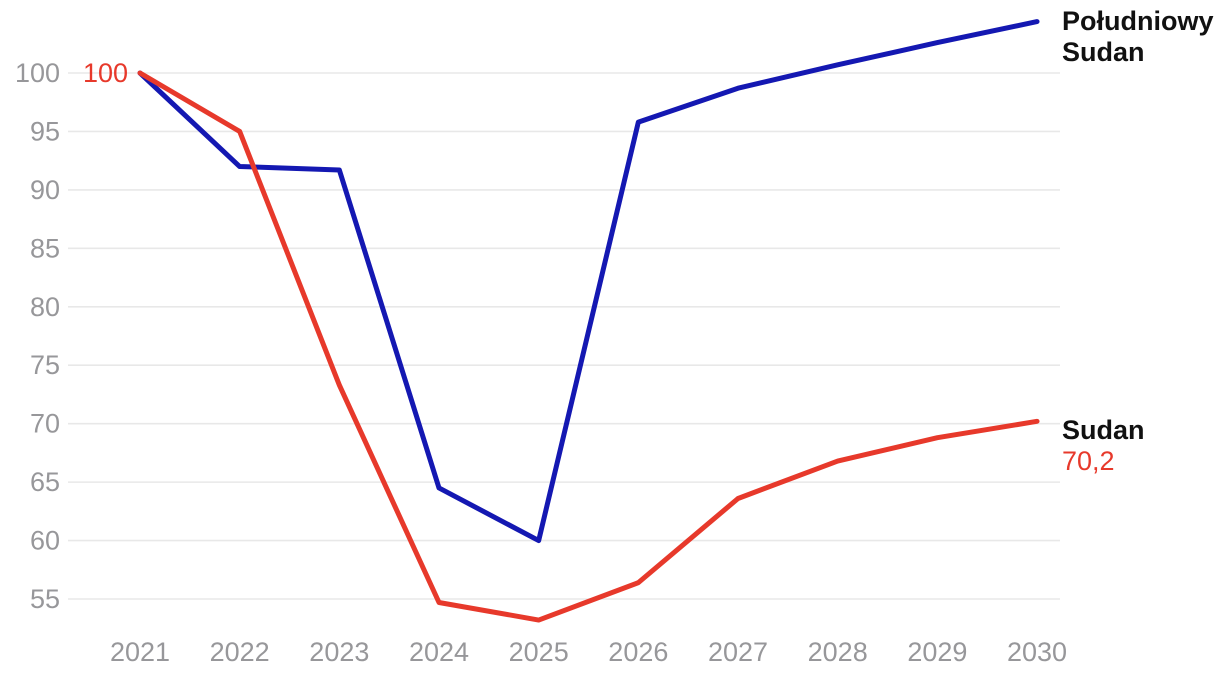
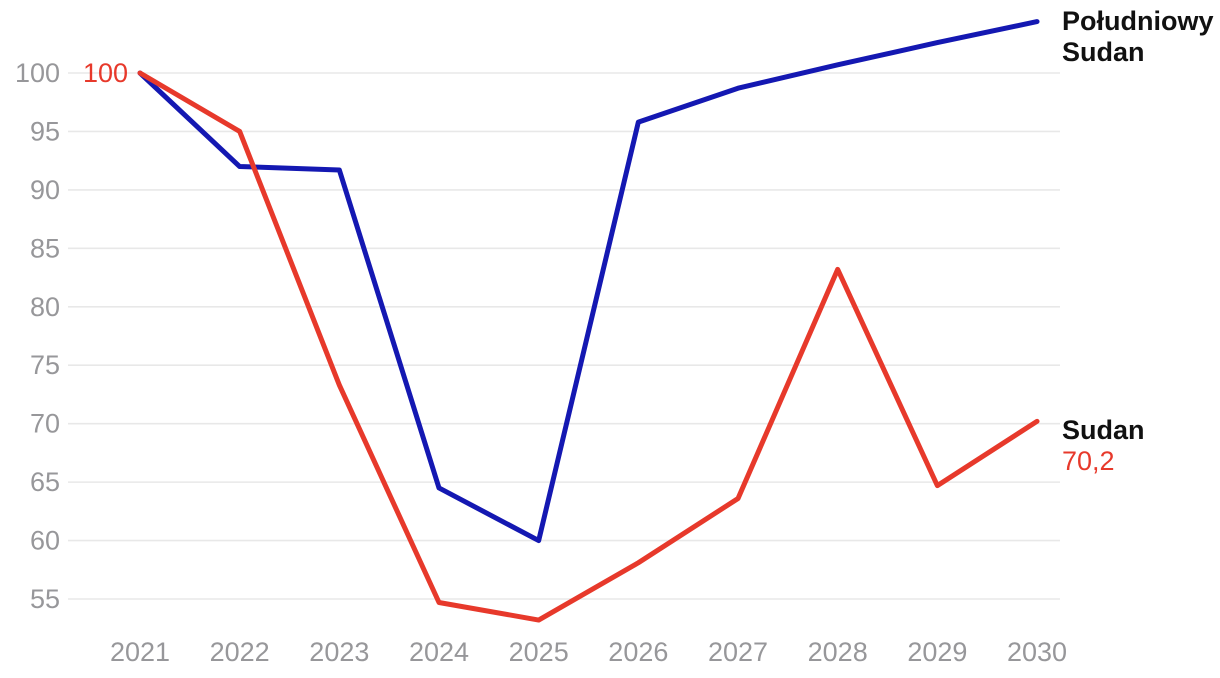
Sudan/2026: 56.4 -> 58.1
Sudan/2028: 66.8 -> 83.2
Sudan/2029: 68.8 -> 64.7
